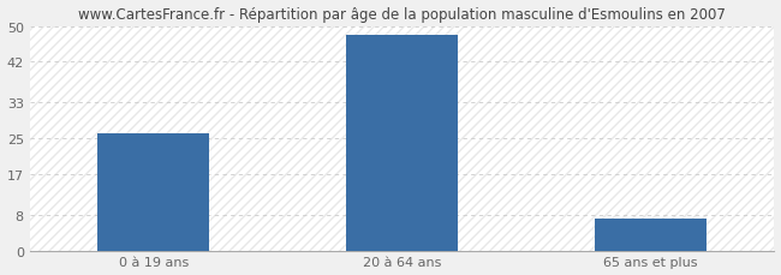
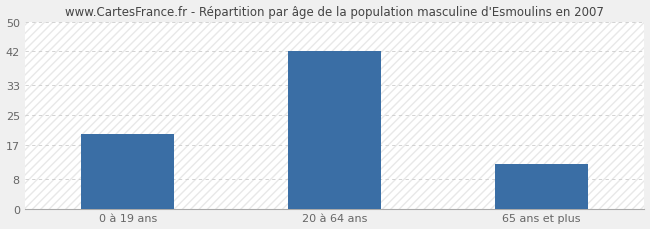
0 à 19 ans: 26 -> 20
20 à 64 ans: 48 -> 42
65 ans et plus: 7 -> 12
